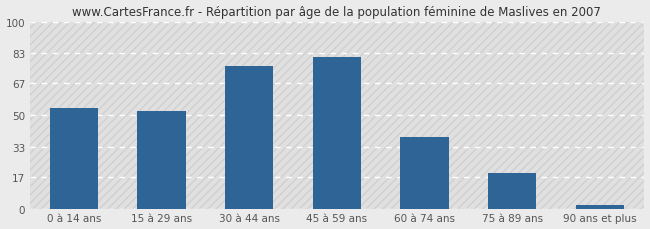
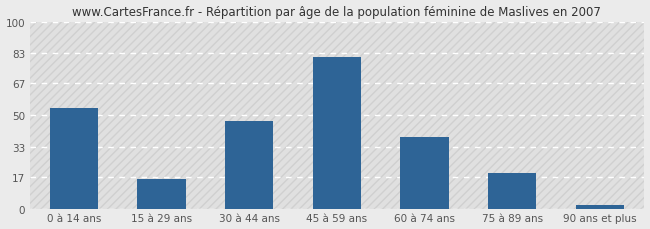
15 à 29 ans: 52 -> 16
30 à 44 ans: 76 -> 47
